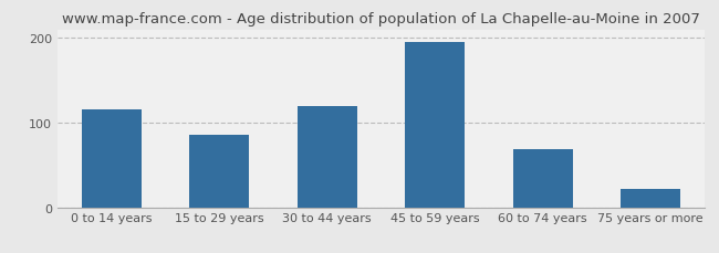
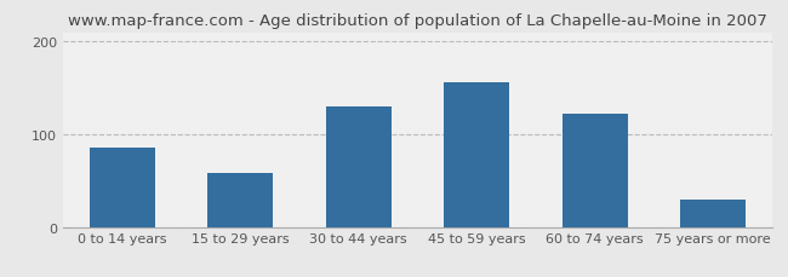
0 to 14 years: 115 -> 86
15 to 29 years: 85 -> 58
30 to 44 years: 120 -> 130
45 to 59 years: 195 -> 156
60 to 74 years: 68 -> 122
75 years or more: 22 -> 30
